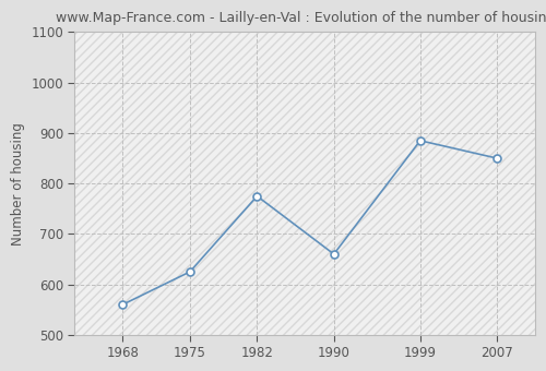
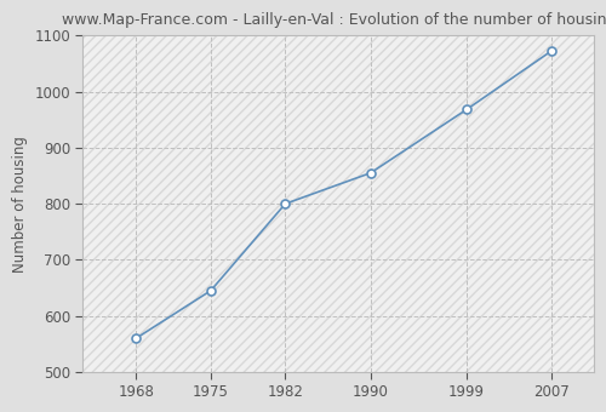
1975: 625 -> 645
1982: 775 -> 800
1990: 660 -> 855
1999: 885 -> 968
2007: 850 -> 1073
